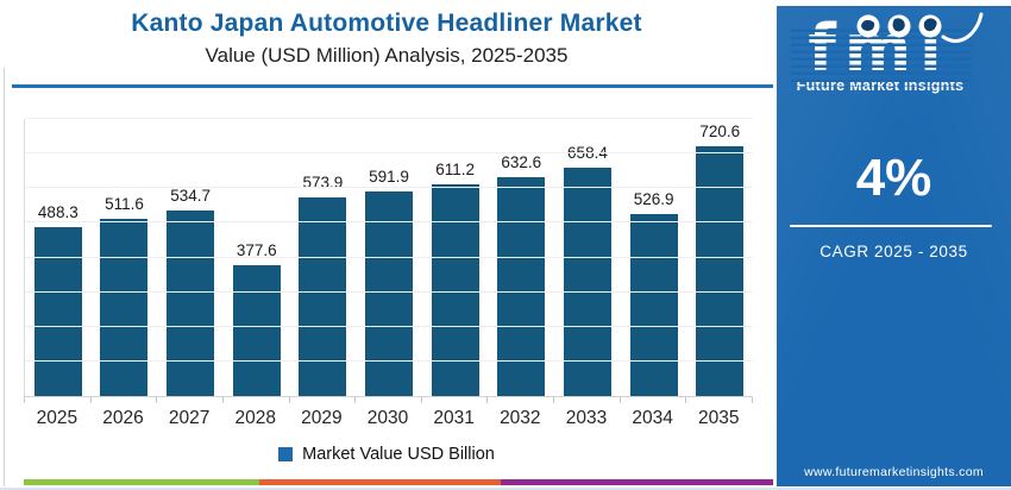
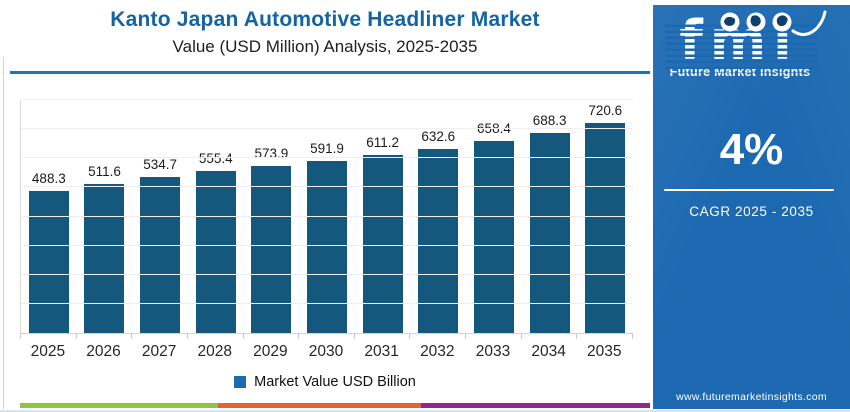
2028: 377.6 -> 555.4
2034: 526.9 -> 688.3
